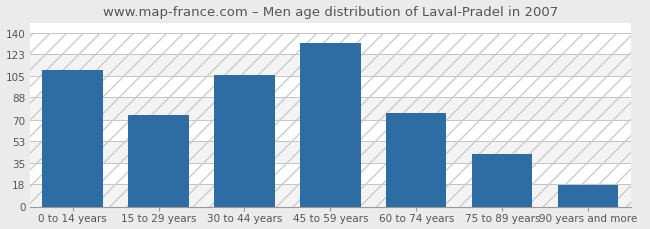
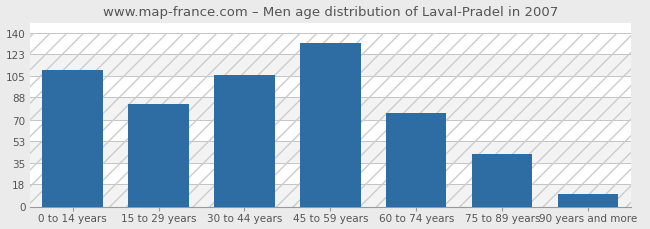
15 to 29 years: 74 -> 83
90 years and more: 17 -> 10
